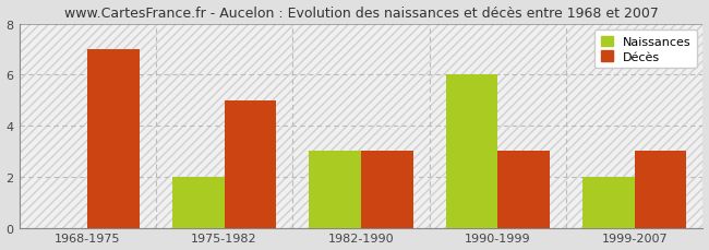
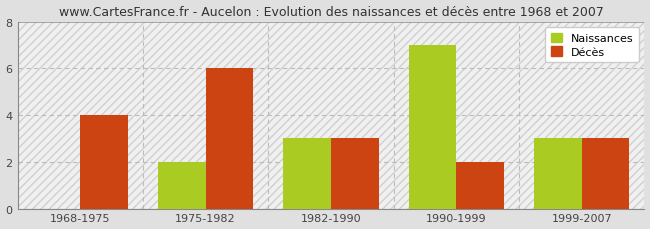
Décès/1968-1975: 7 -> 4
Décès/1975-1982: 5 -> 6
Naissances/1990-1999: 6 -> 7
Décès/1990-1999: 3 -> 2
Naissances/1999-2007: 2 -> 3
